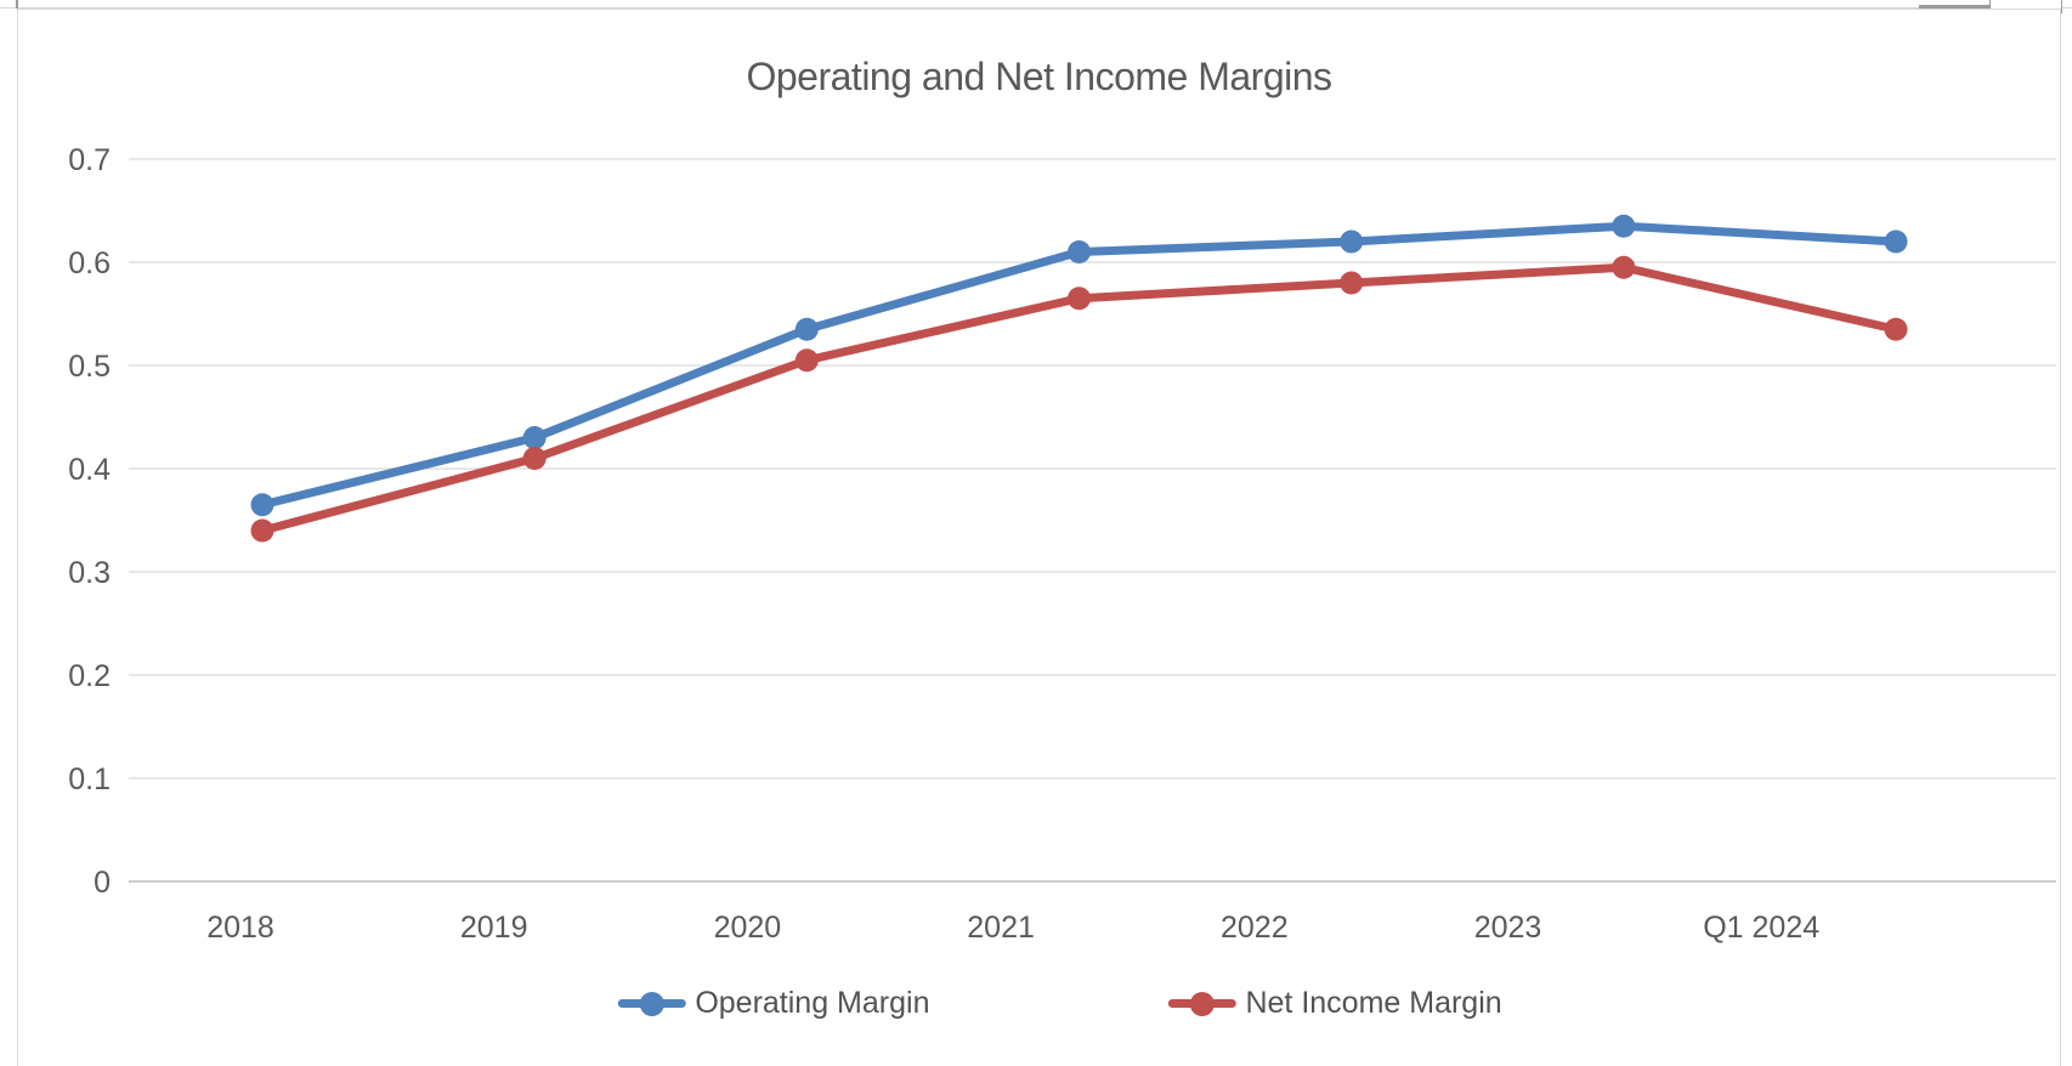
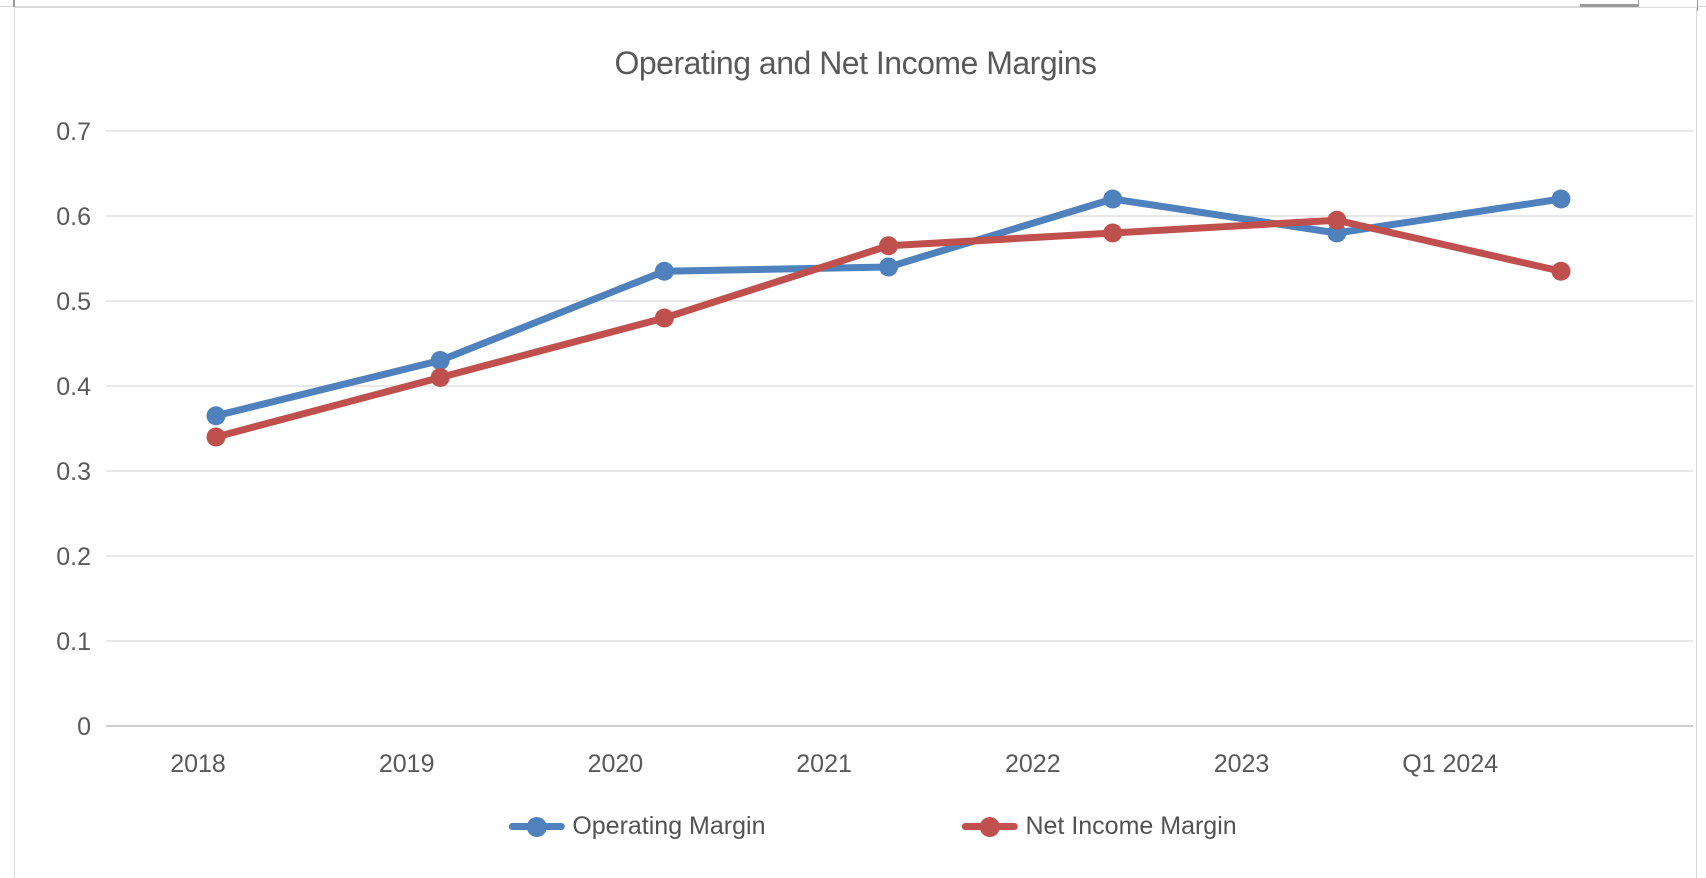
Net Income Margin/2020: 0.51 -> 0.48
Operating Margin/2021: 0.61 -> 0.54
Operating Margin/2023: 0.64 -> 0.58
